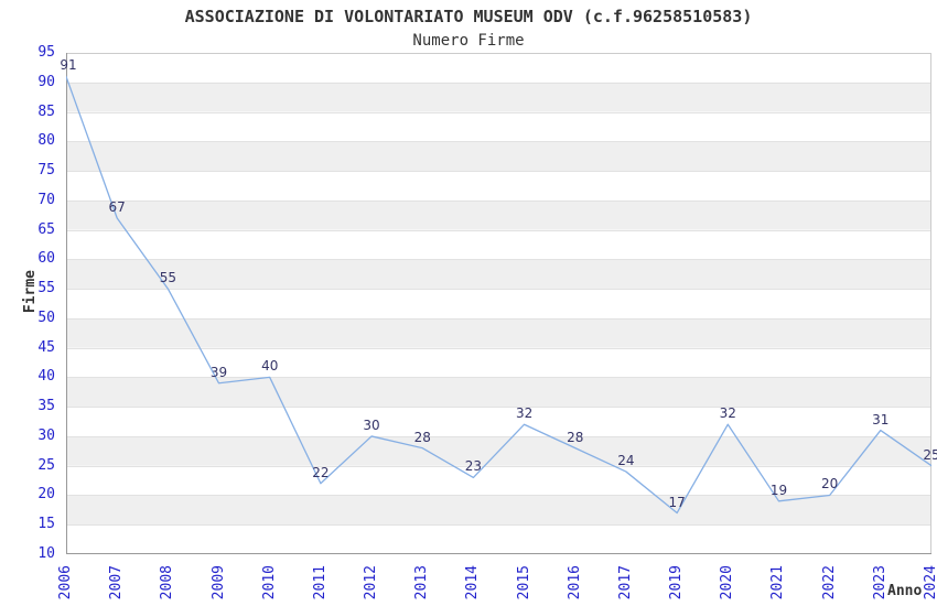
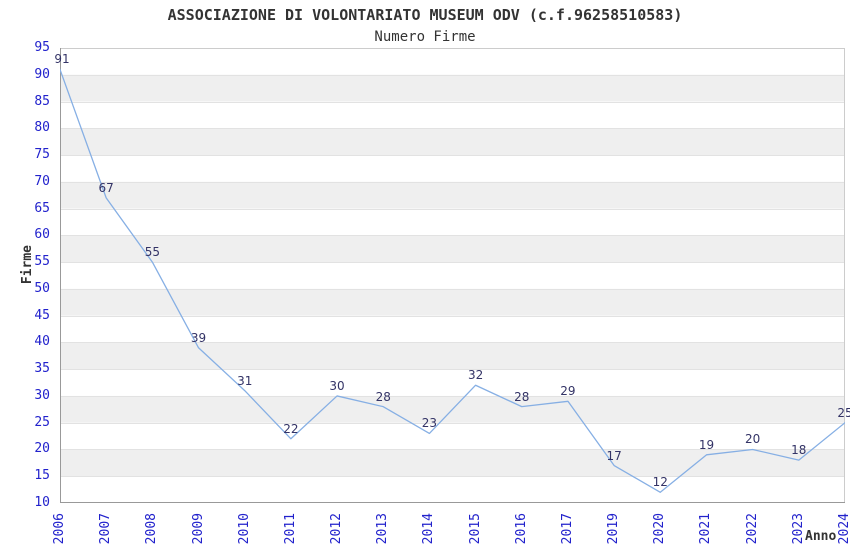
2010: 40 -> 31
2017: 24 -> 29
2020: 32 -> 12
2023: 31 -> 18
